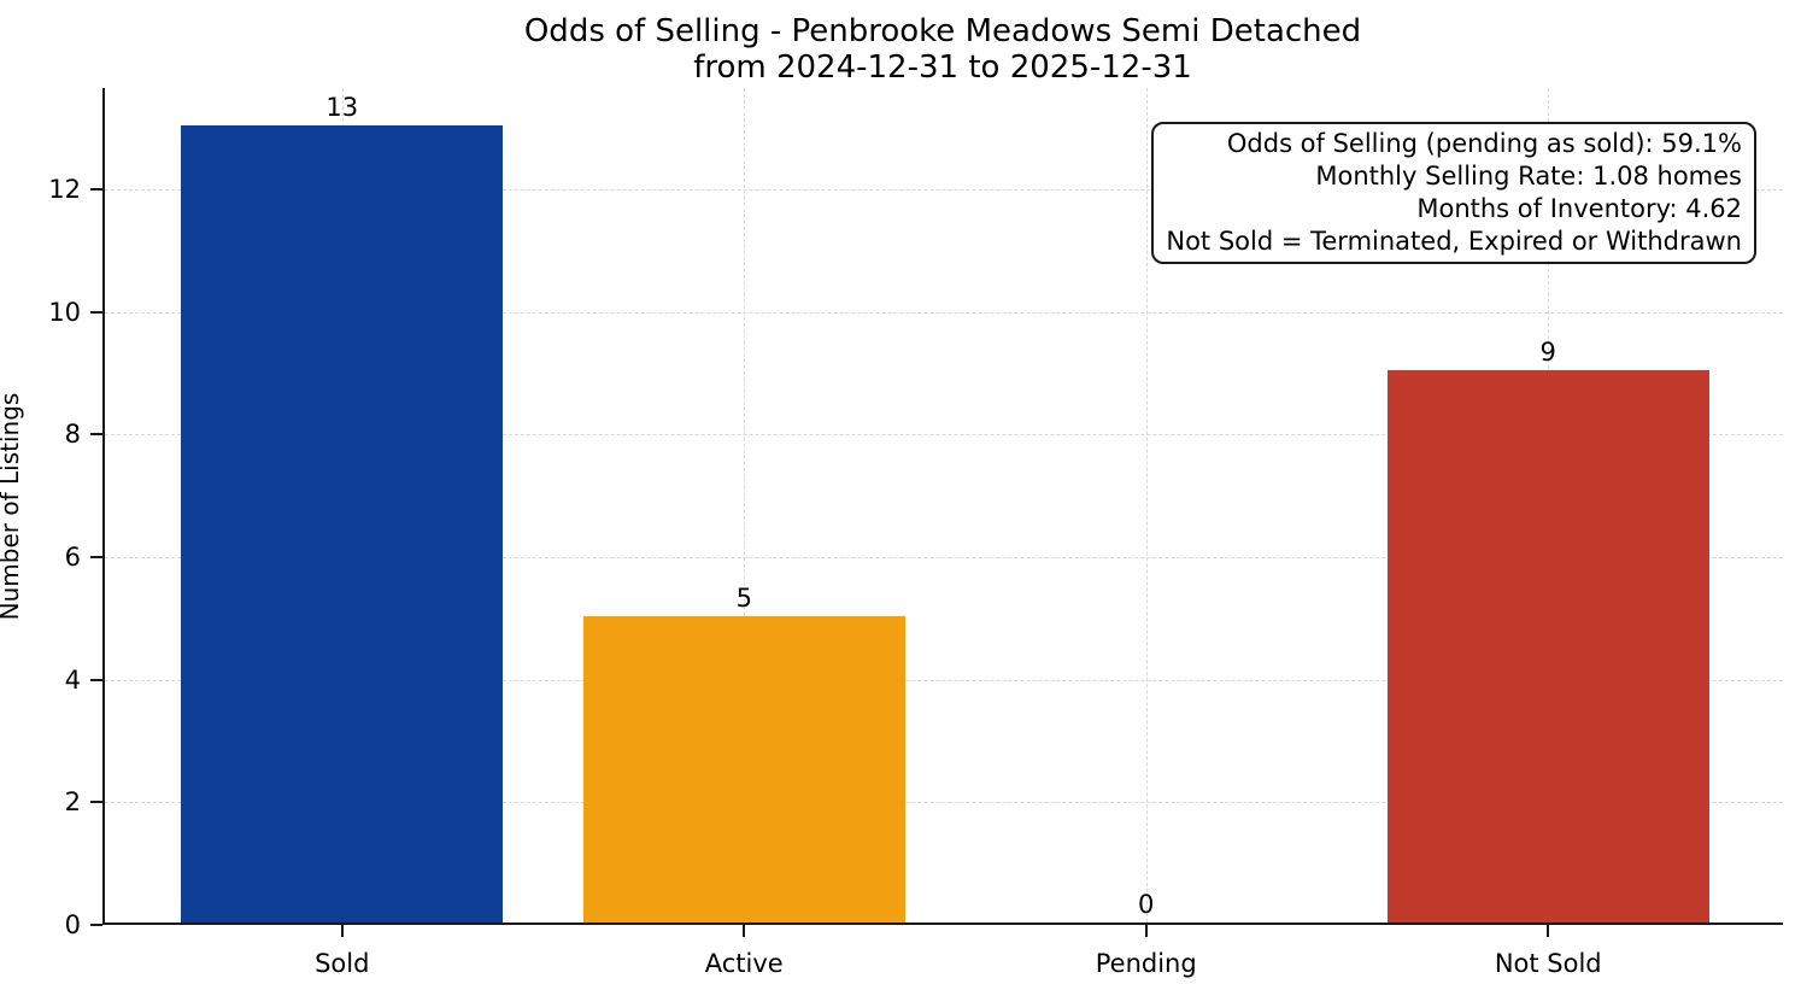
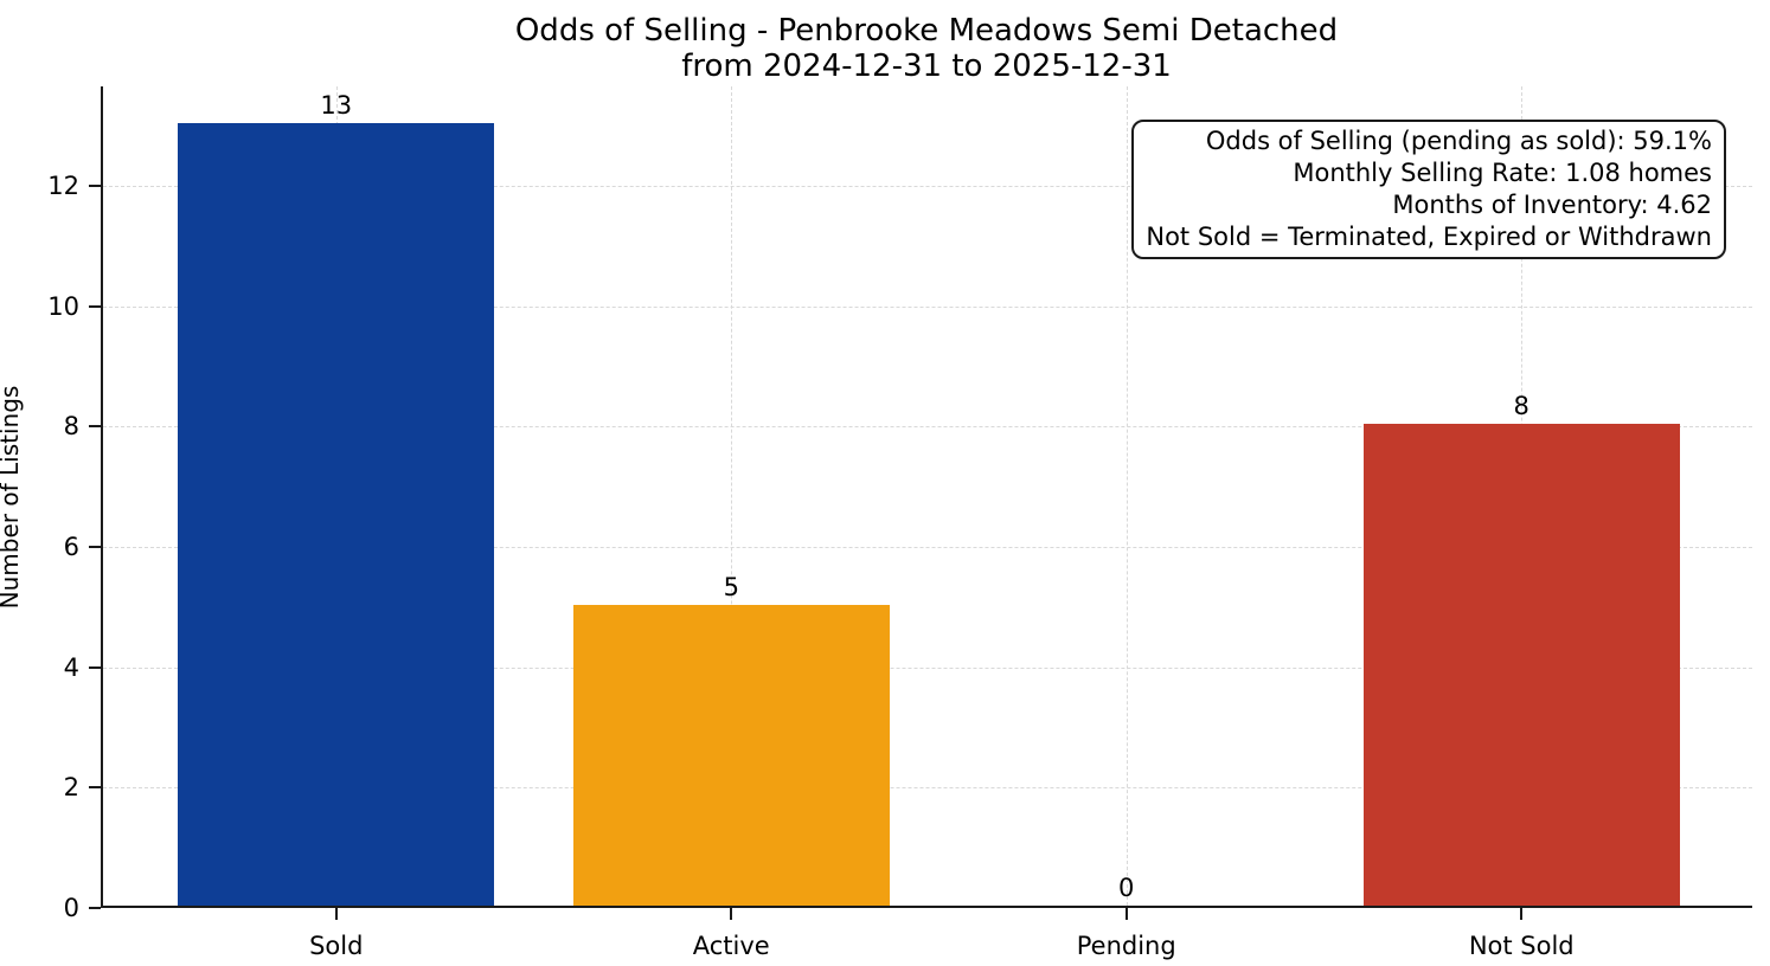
Not Sold: 9 -> 8
